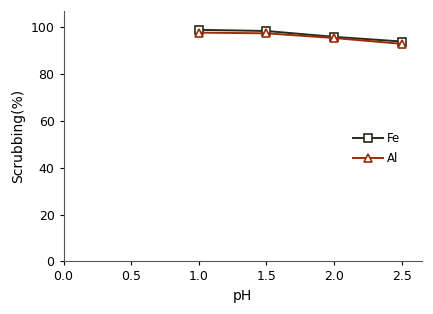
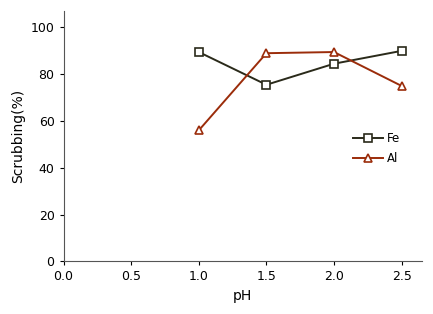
Fe/1.0: 99.0 -> 89.5
Al/1.0: 97.8 -> 56.0
Fe/1.5: 98.5 -> 75.5
Al/1.5: 97.5 -> 89.0
Fe/2.0: 96.0 -> 84.5
Al/2.0: 95.5 -> 89.5
Fe/2.5: 94.0 -> 90.0
Al/2.5: 93.0 -> 75.0
